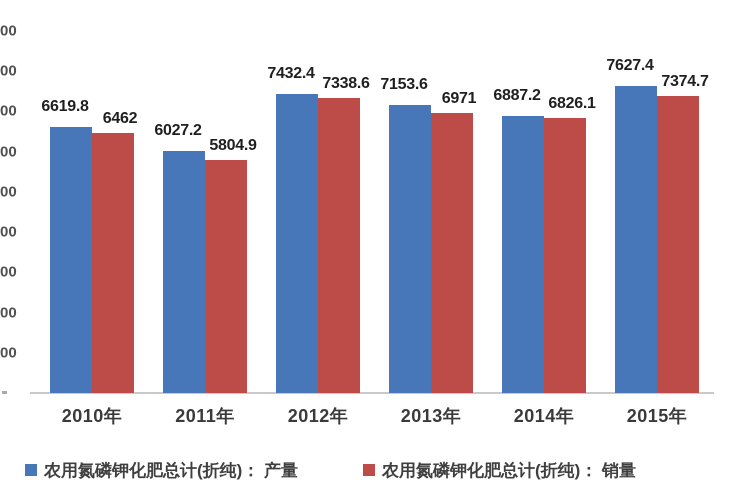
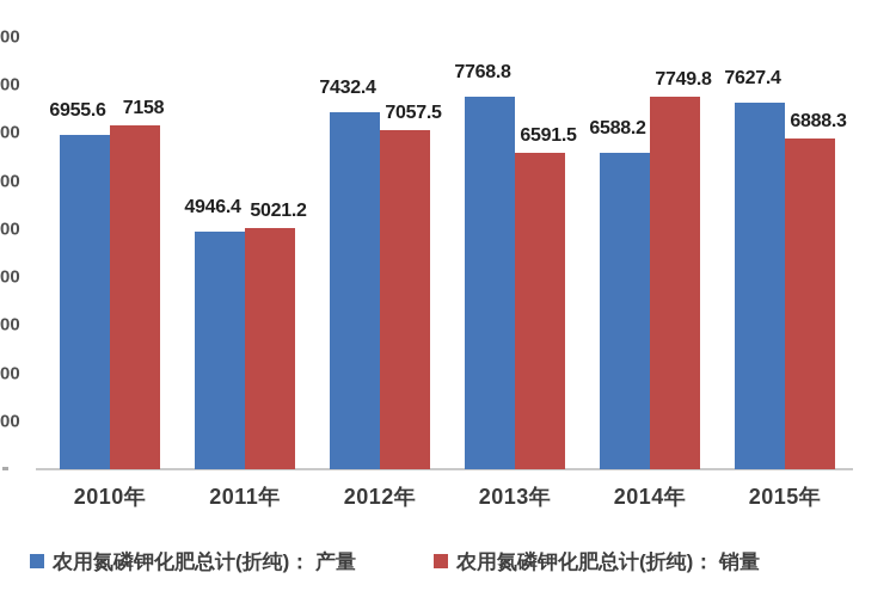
农用氮磷钾化肥总计(折纯)： 产量/2010年: 6619.8 -> 6955.6
农用氮磷钾化肥总计(折纯)： 销量/2010年: 6462 -> 7158
农用氮磷钾化肥总计(折纯)： 产量/2011年: 6027.2 -> 4946.4
农用氮磷钾化肥总计(折纯)： 销量/2011年: 5804.9 -> 5021.2
农用氮磷钾化肥总计(折纯)： 销量/2012年: 7338.6 -> 7057.5
农用氮磷钾化肥总计(折纯)： 产量/2013年: 7153.6 -> 7768.8
农用氮磷钾化肥总计(折纯)： 销量/2013年: 6971 -> 6591.5
农用氮磷钾化肥总计(折纯)： 产量/2014年: 6887.2 -> 6588.2
农用氮磷钾化肥总计(折纯)： 销量/2014年: 6826.1 -> 7749.8
农用氮磷钾化肥总计(折纯)： 销量/2015年: 7374.7 -> 6888.3
